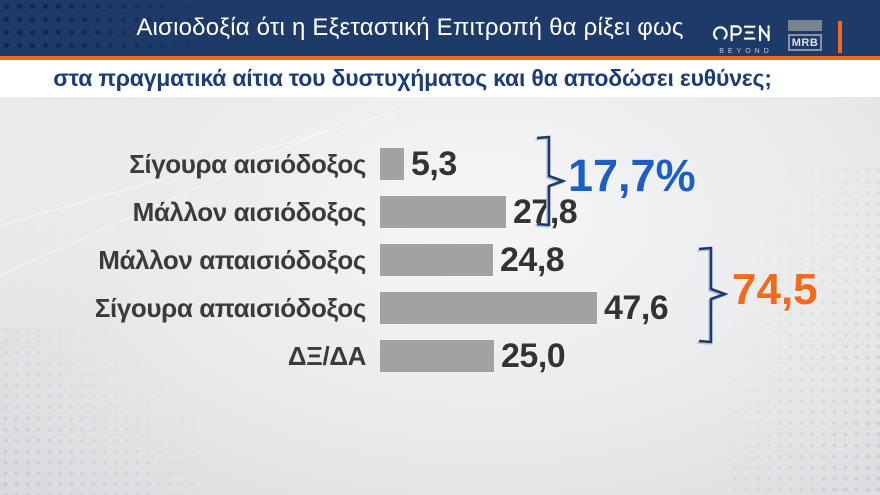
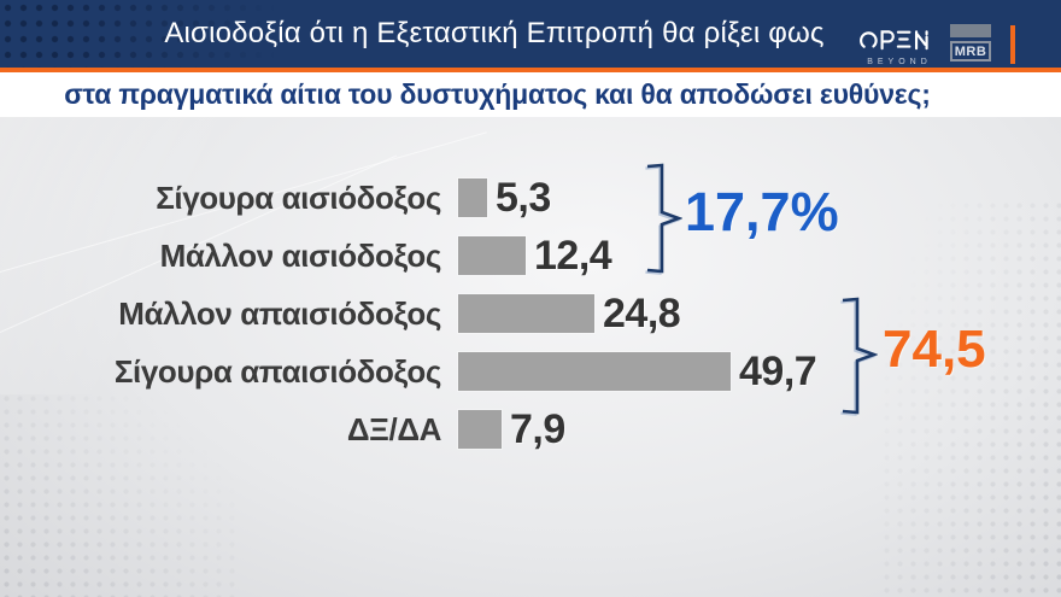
Μάλλον αισιόδοξος: 27,8 -> 12,4
Σίγουρα απαισιόδοξος: 47,6 -> 49,7
ΔΞ/ΔΑ: 25,0 -> 7,9
